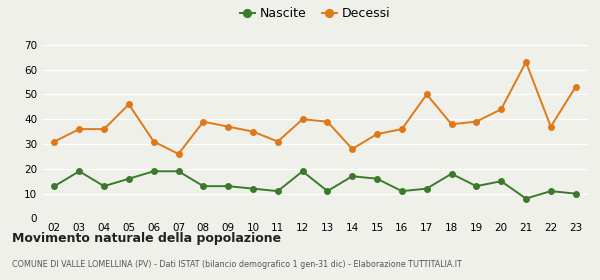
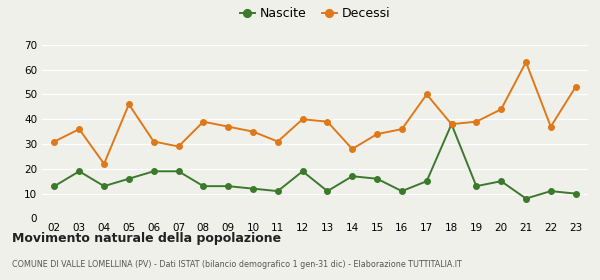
Decessi/04: 36 -> 22
Decessi/07: 26 -> 29
Nascite/17: 12 -> 15
Nascite/18: 18 -> 38
